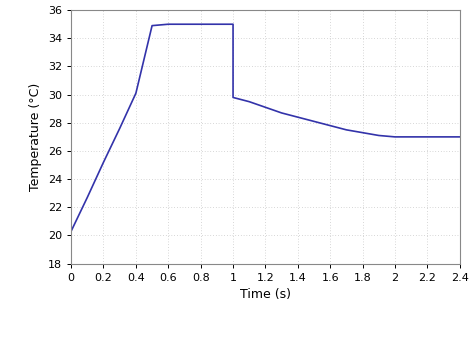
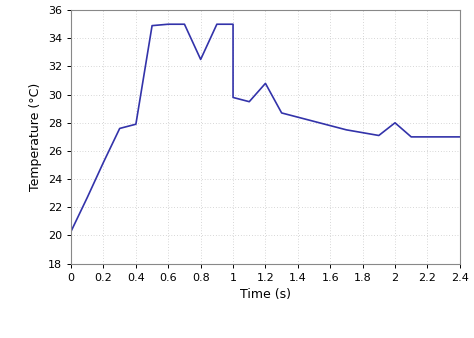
0.4: 30.1 -> 27.9
0.8: 35.0 -> 32.5
1.2: 29.1 -> 30.8
2: 27.0 -> 28.0
